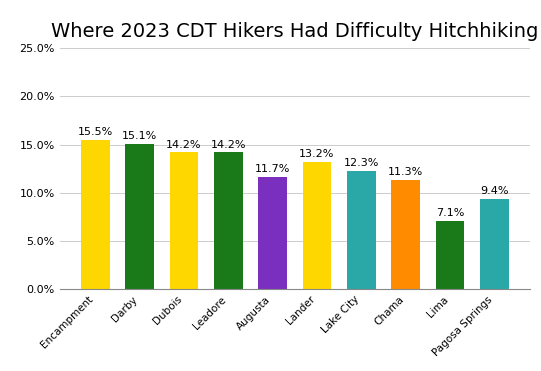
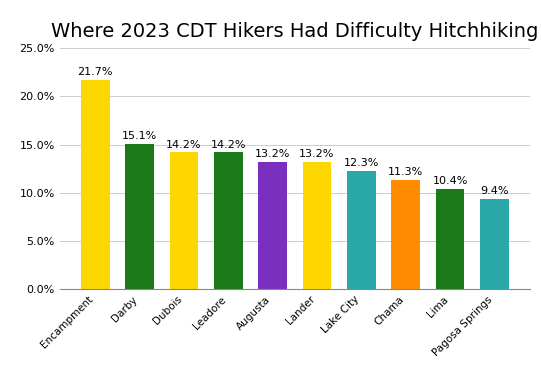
Encampment: 15.5% -> 21.7%
Augusta: 11.7% -> 13.2%
Lima: 7.1% -> 10.4%
